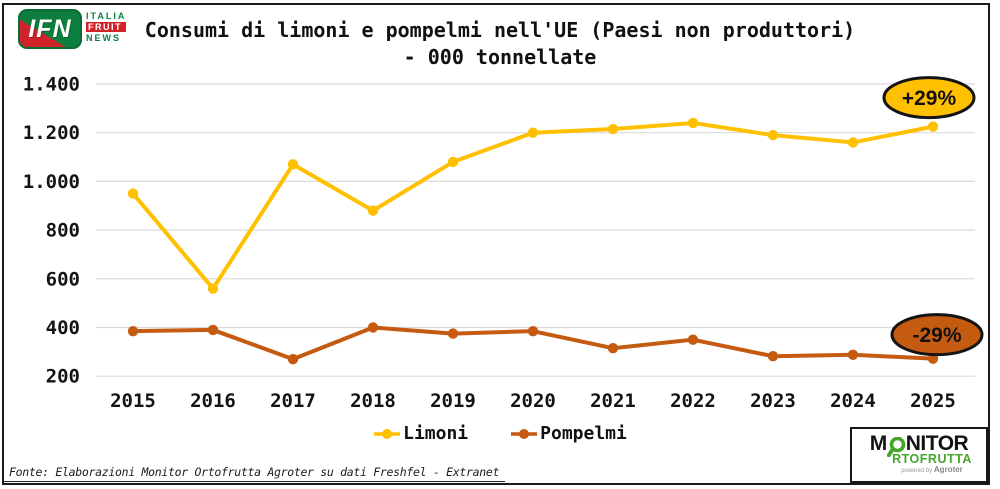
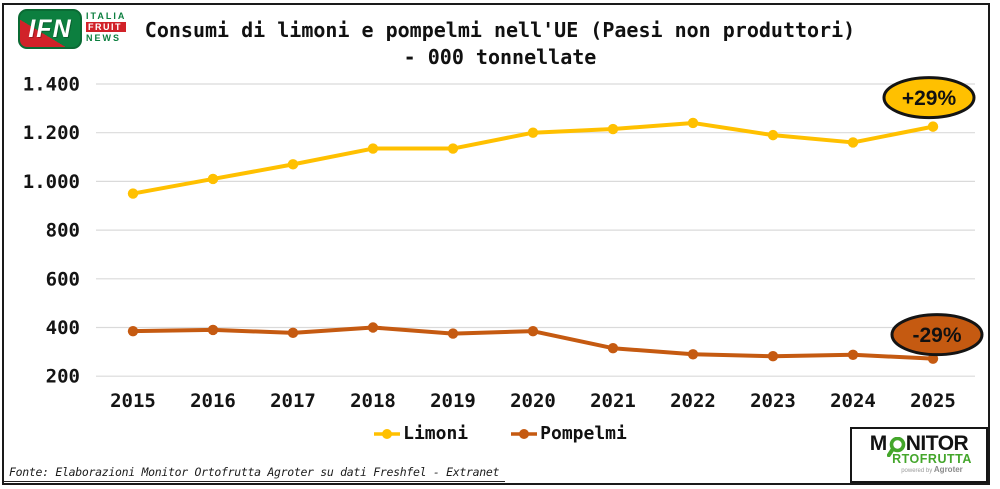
Limoni/2016: 560 -> 1010
Pompelmi/2017: 270 -> 380
Limoni/2018: 880 -> 1140
Limoni/2019: 1080 -> 1140
Pompelmi/2022: 350 -> 290
